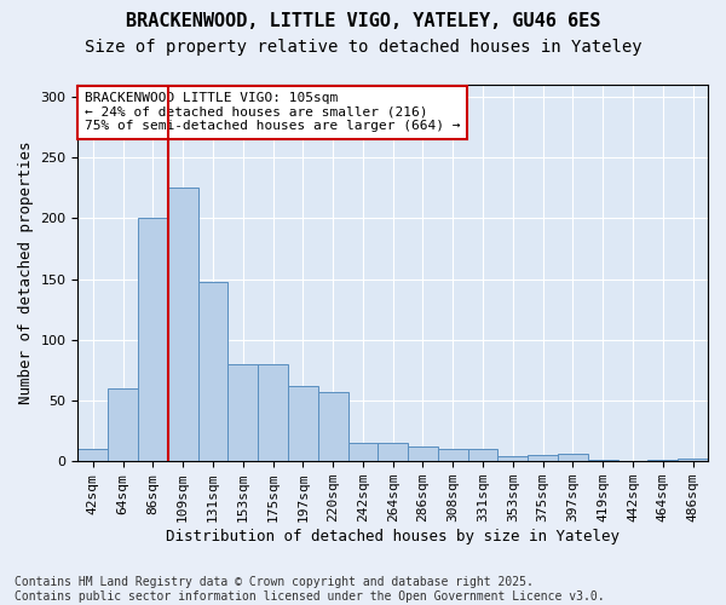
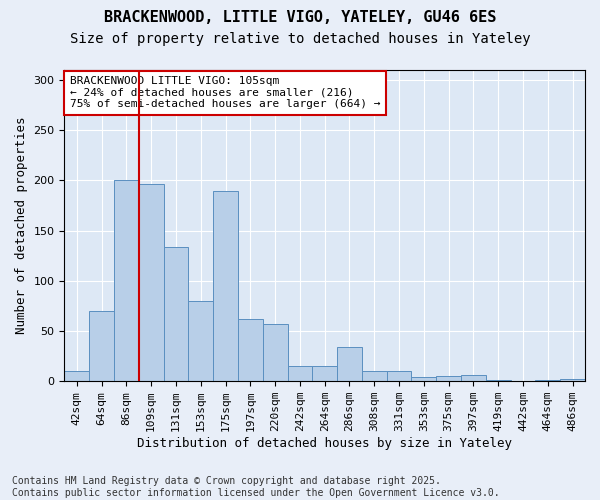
64sqm: 60 -> 70
109sqm: 225 -> 196
131sqm: 148 -> 134
175sqm: 80 -> 189
286sqm: 12 -> 34
